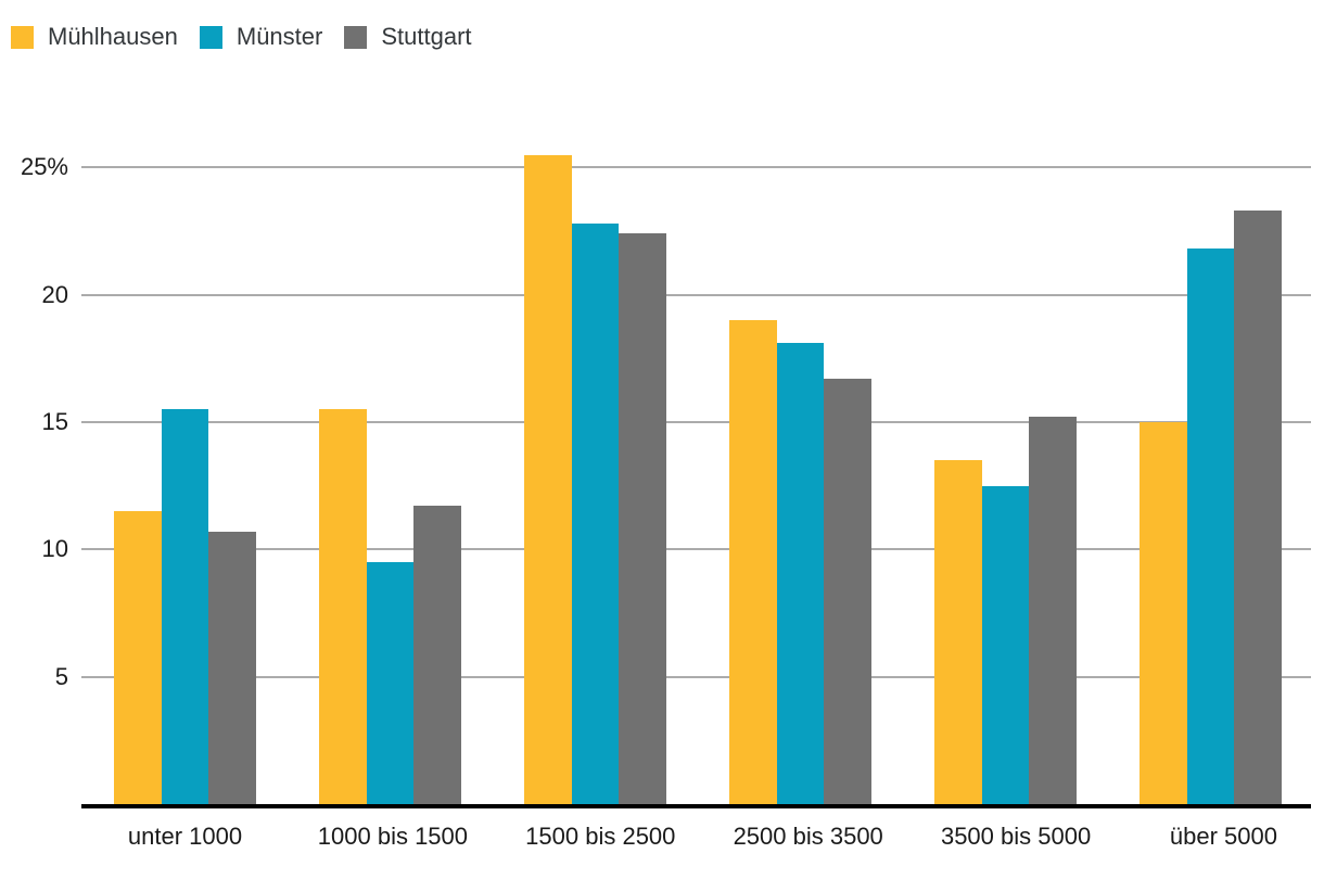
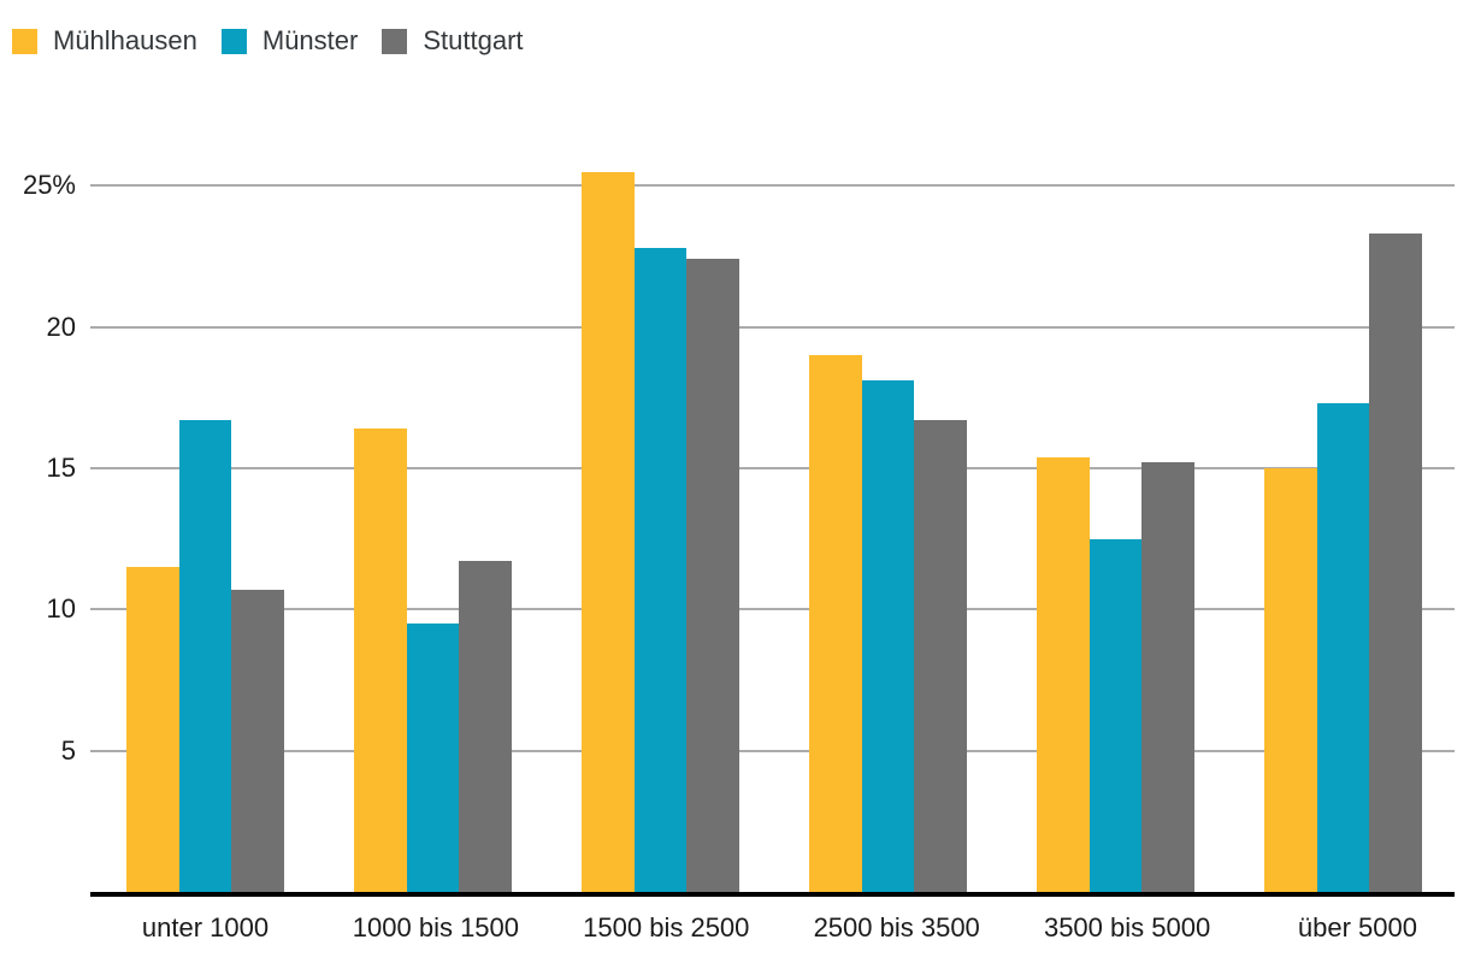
Münster/unter 1000: 15.5% -> 16.7%
Mühlhausen/1000 bis 1500: 15.5% -> 16.4%
Mühlhausen/3500 bis 5000: 13.5% -> 15.4%
Münster/über 5000: 21.8% -> 17.3%
